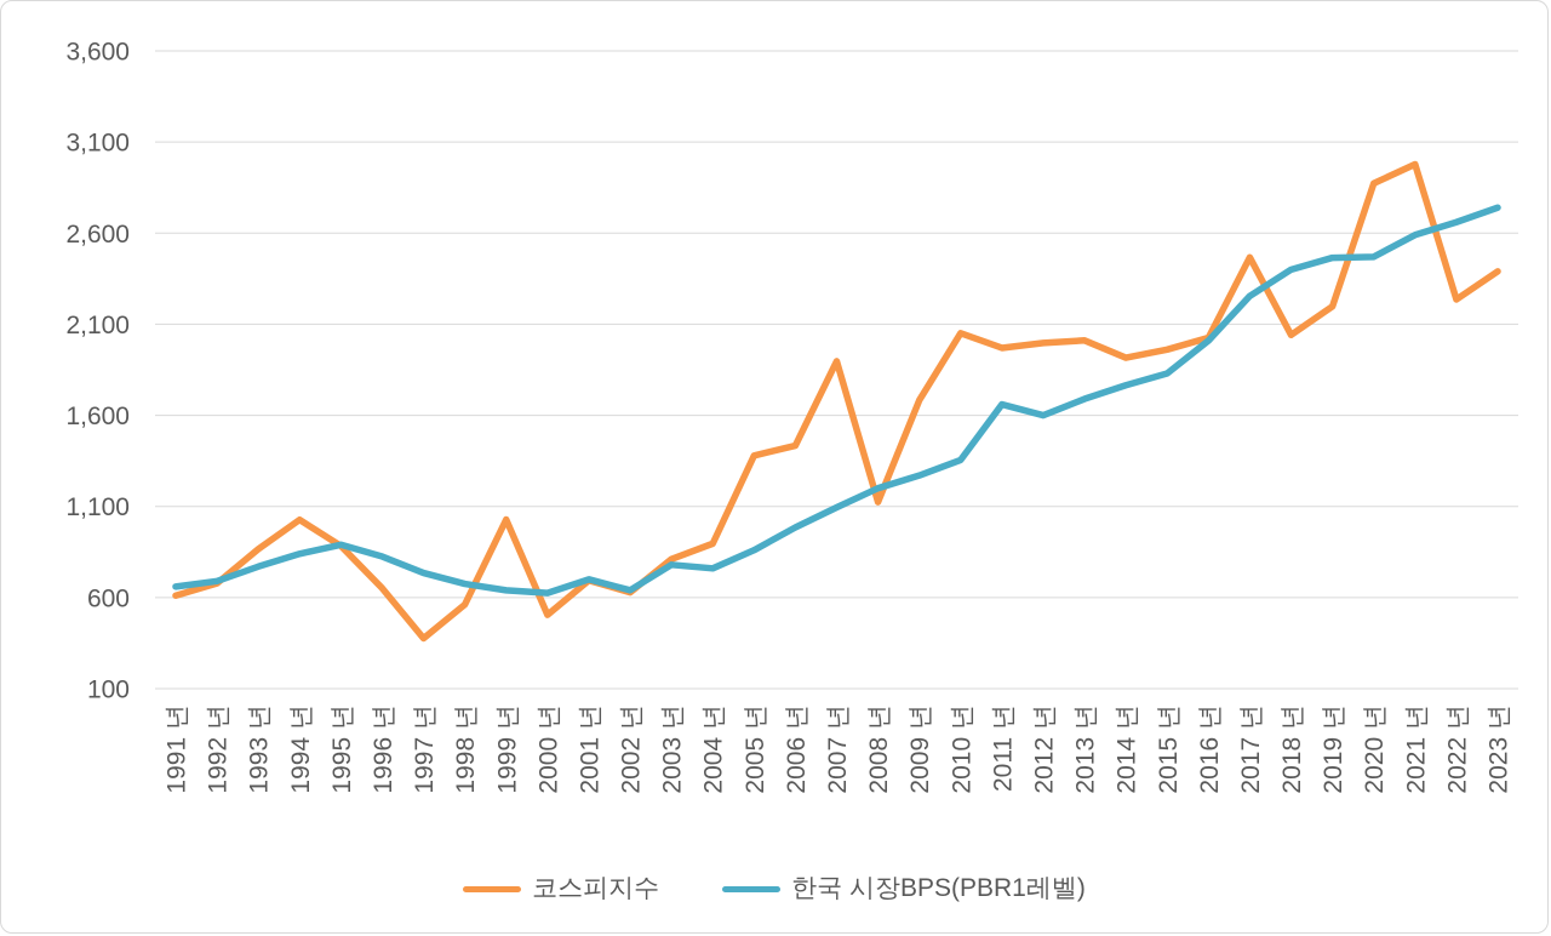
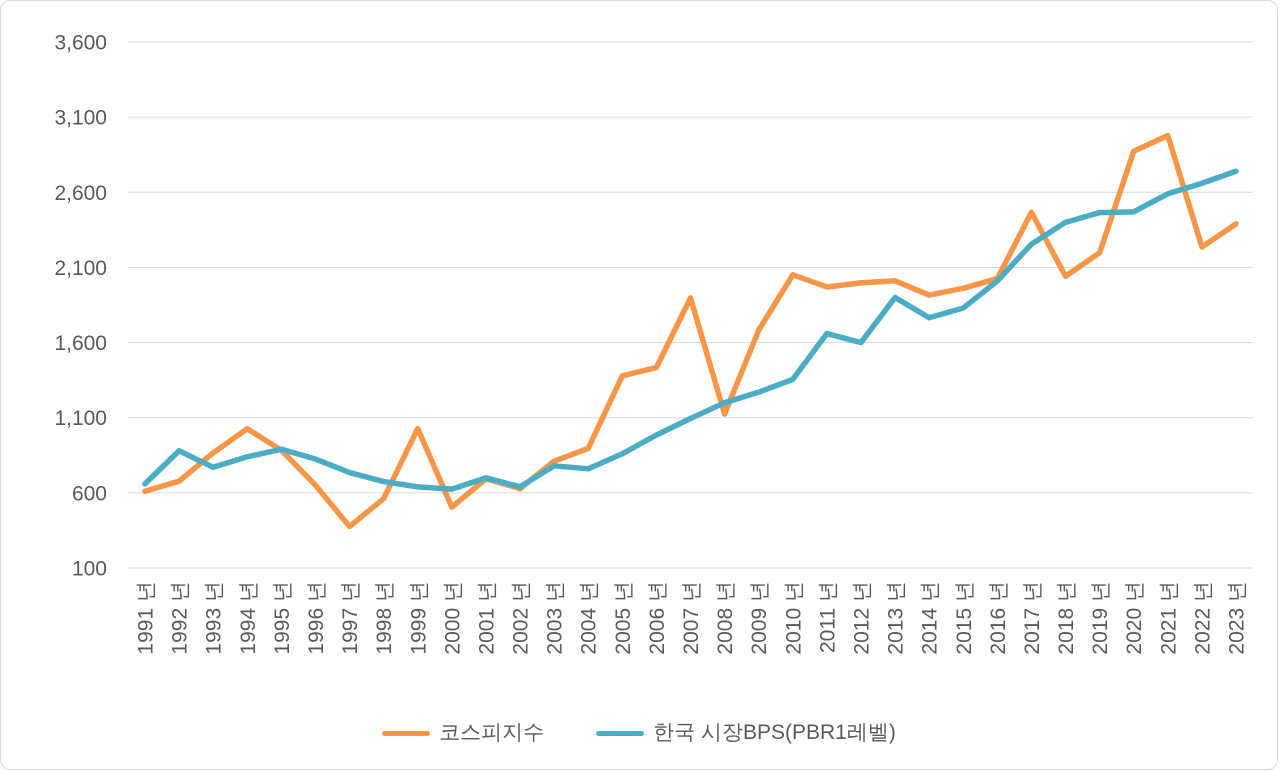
한국 시장BPS(PBR1레벨)/1992 년: 690 -> 880
한국 시장BPS(PBR1레벨)/2013 년: 1690 -> 1900
